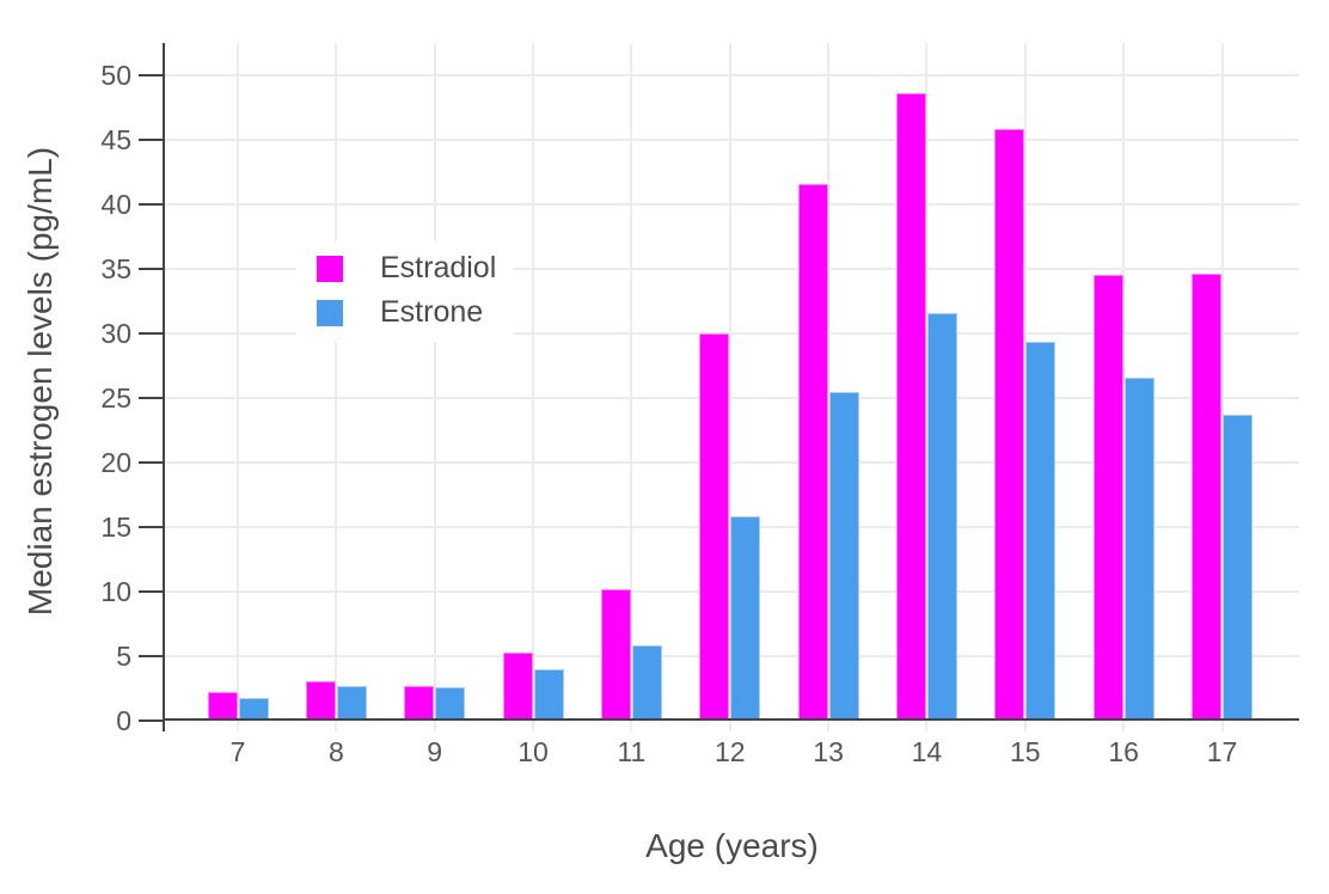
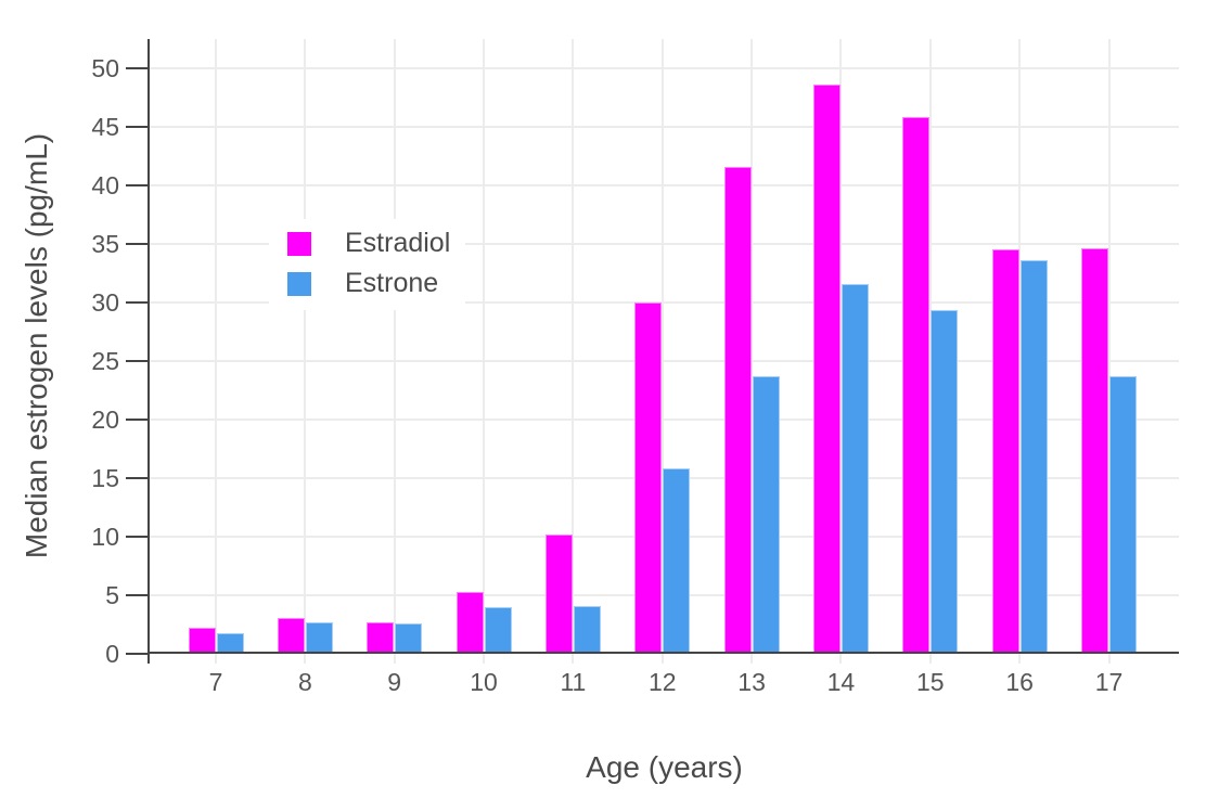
Estrone/11: 5.8 -> 4.1
Estrone/13: 25.5 -> 23.7
Estrone/16: 26.6 -> 33.6
